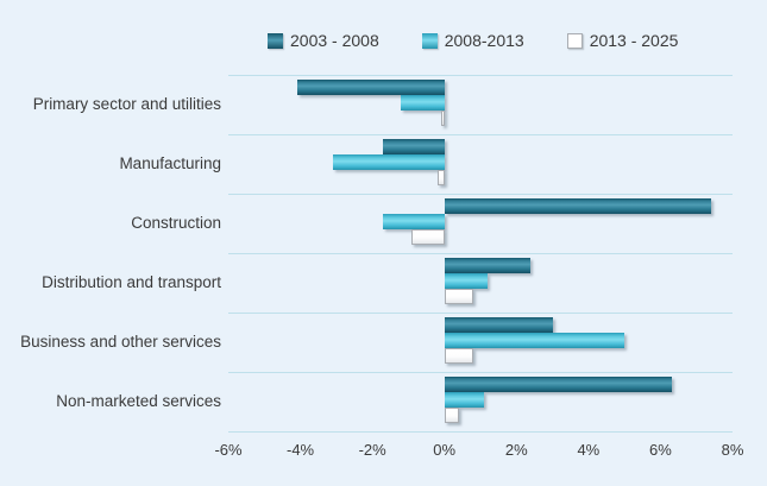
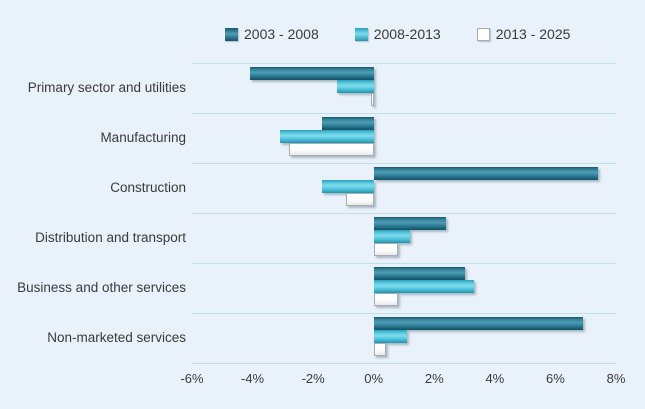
2013 - 2025/Manufacturing: -0.2% -> -2.8%
2008-2013/Business and other services: 5.0% -> 3.3%
2003 - 2008/Non-marketed services: 6.3% -> 6.9%
